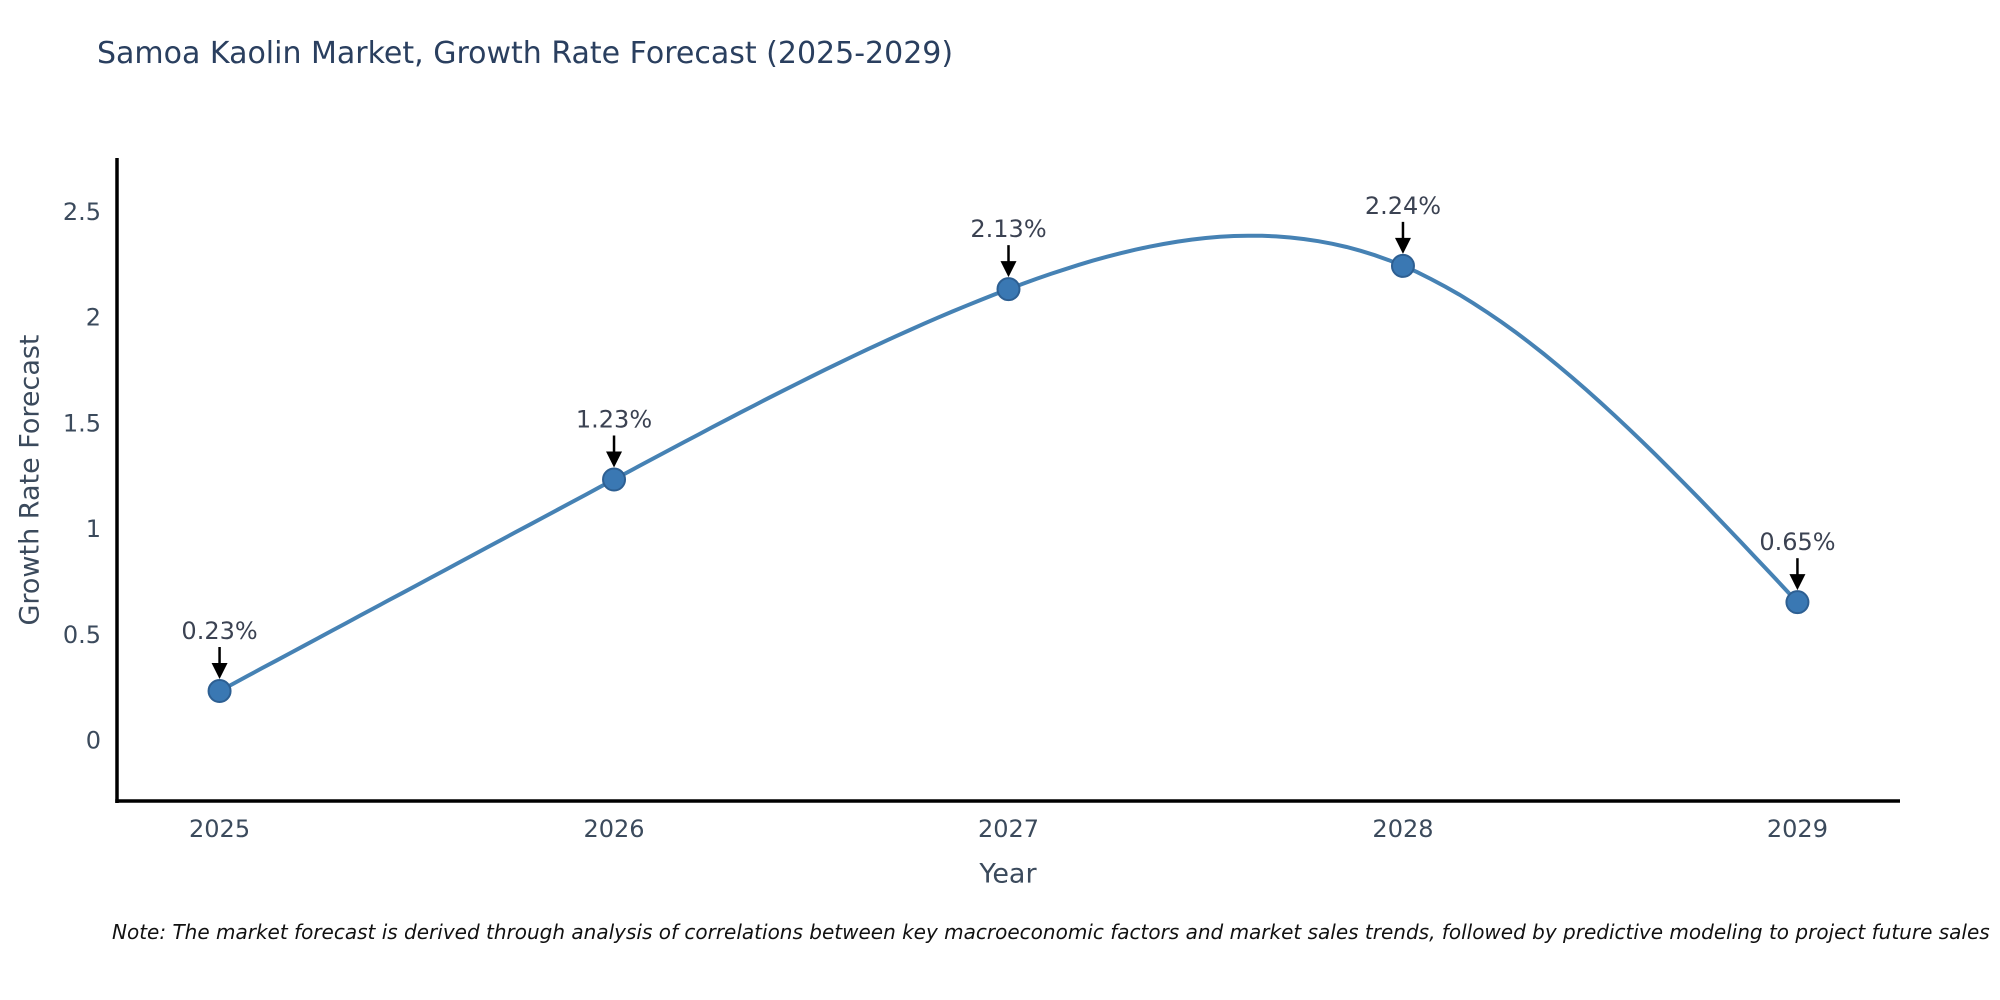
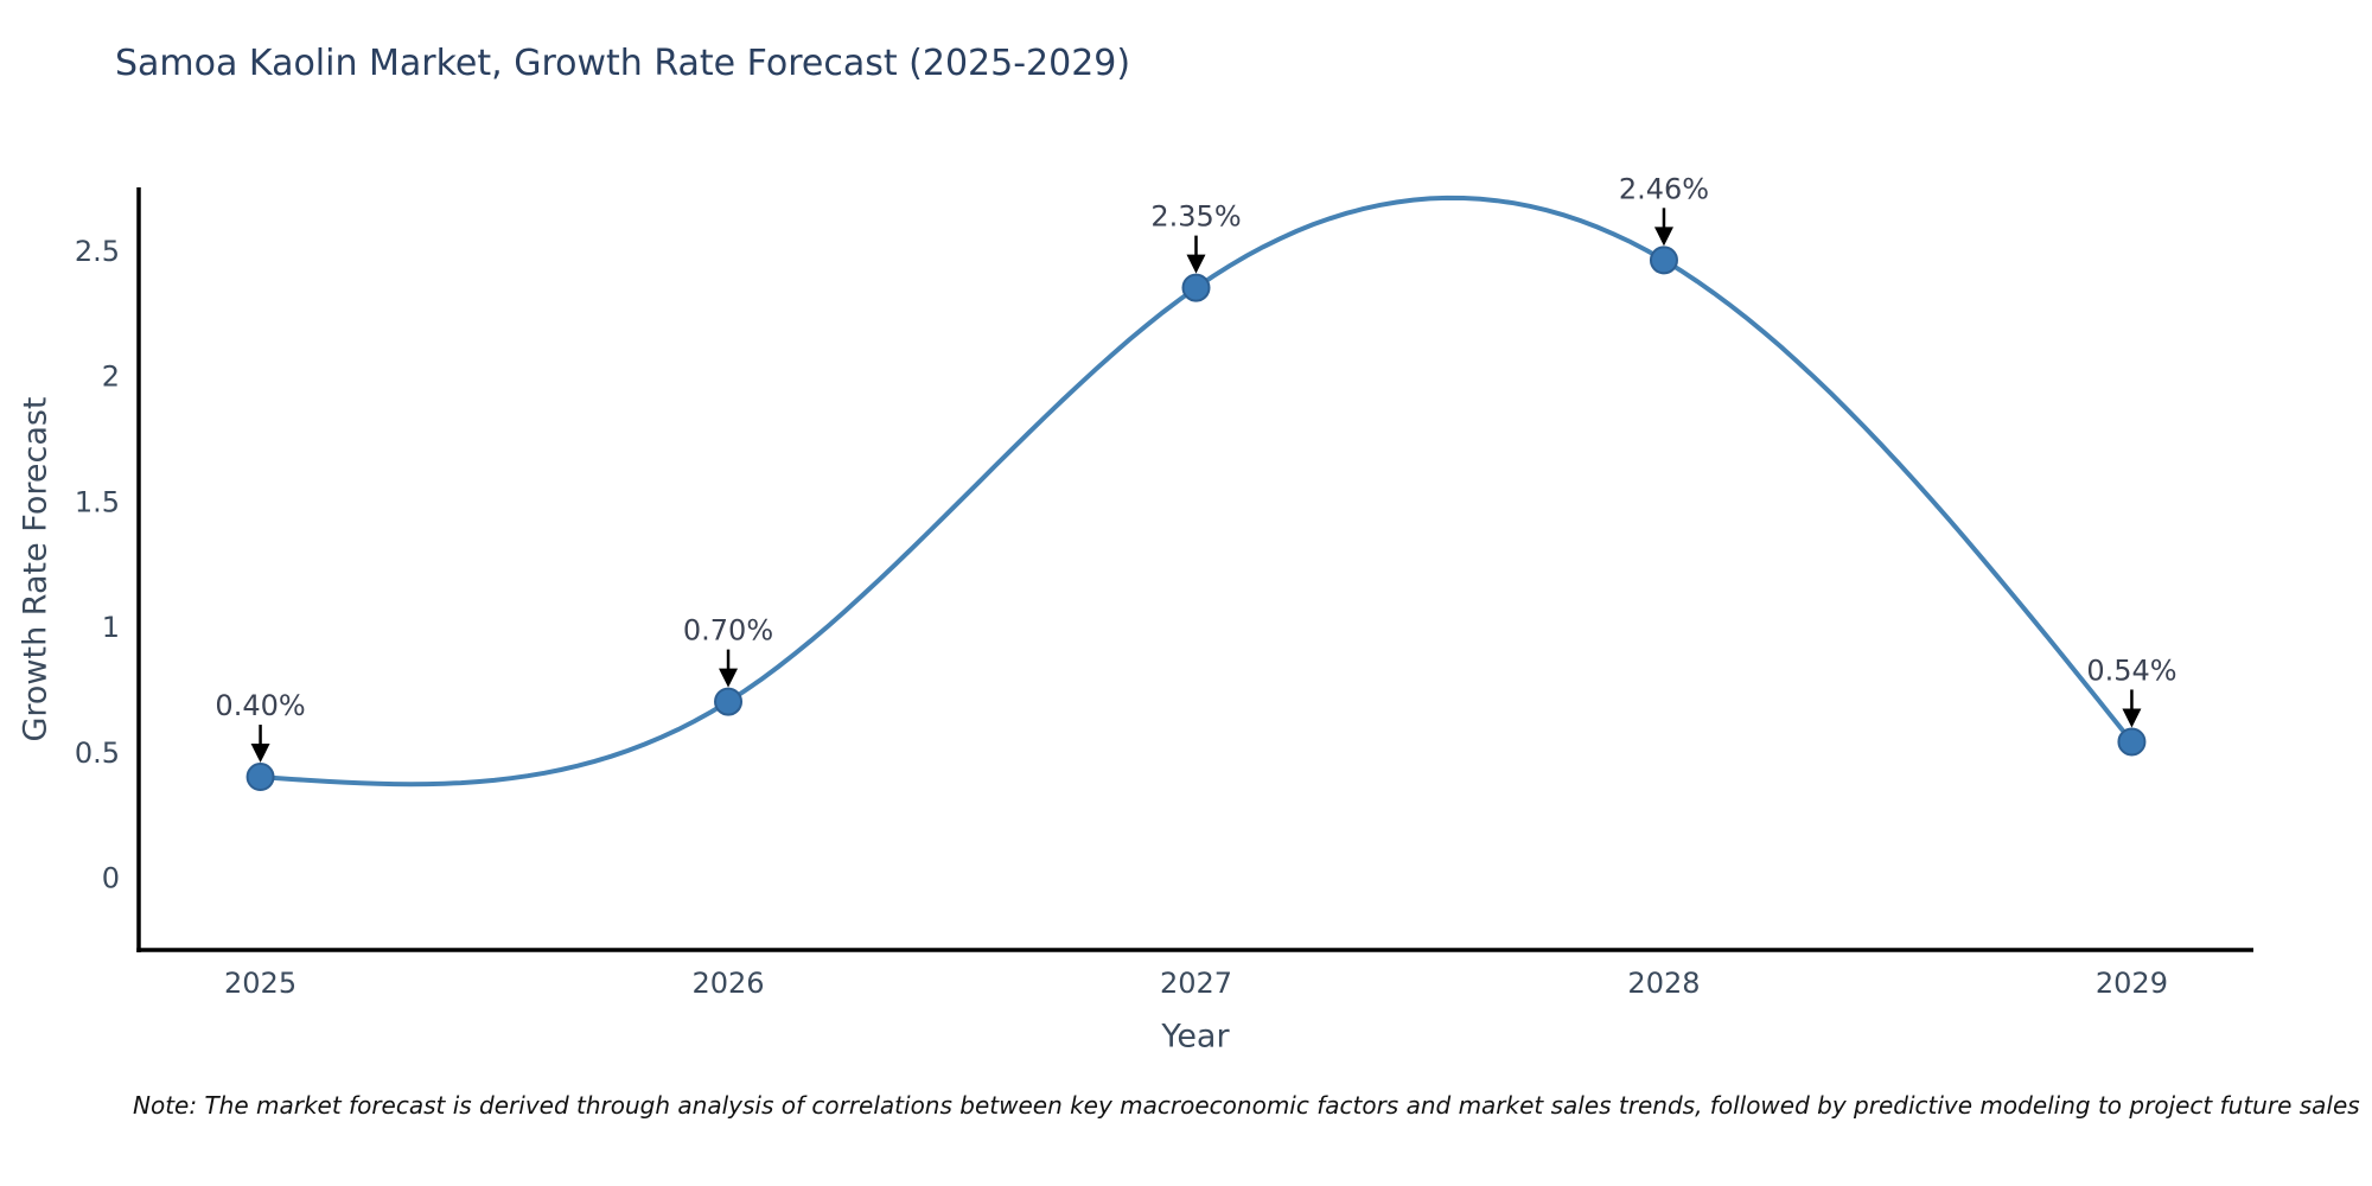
2025: 0.23% -> 0.40%
2026: 1.23% -> 0.70%
2027: 2.13% -> 2.35%
2028: 2.24% -> 2.46%
2029: 0.65% -> 0.54%
